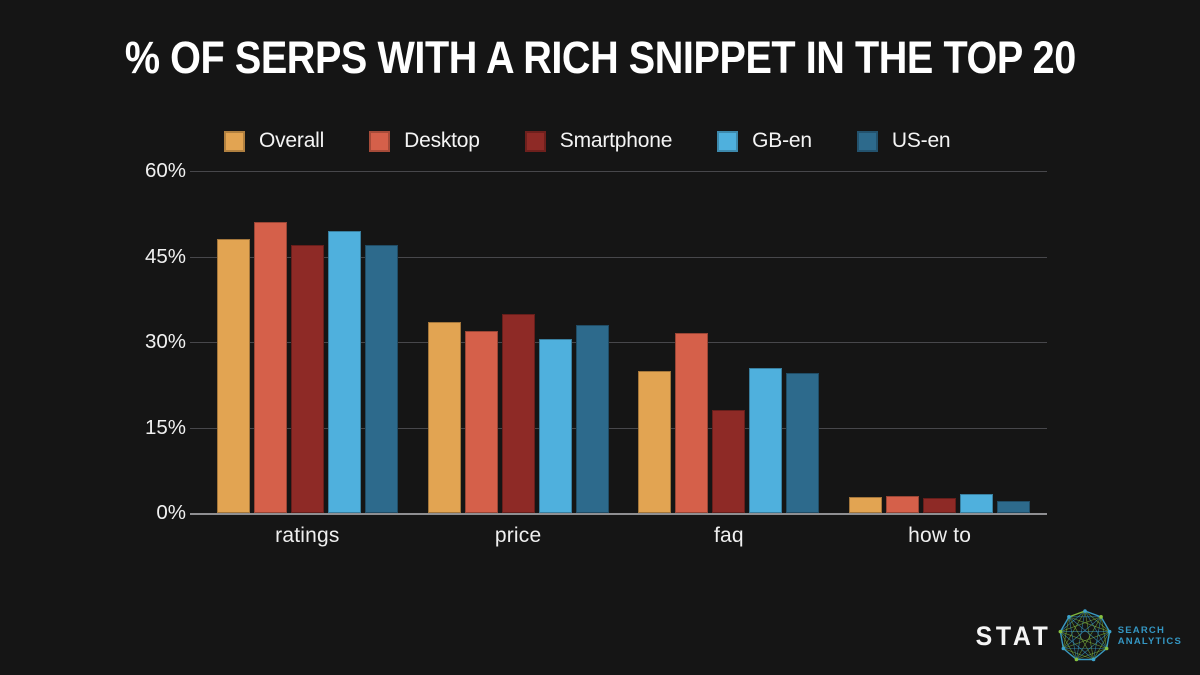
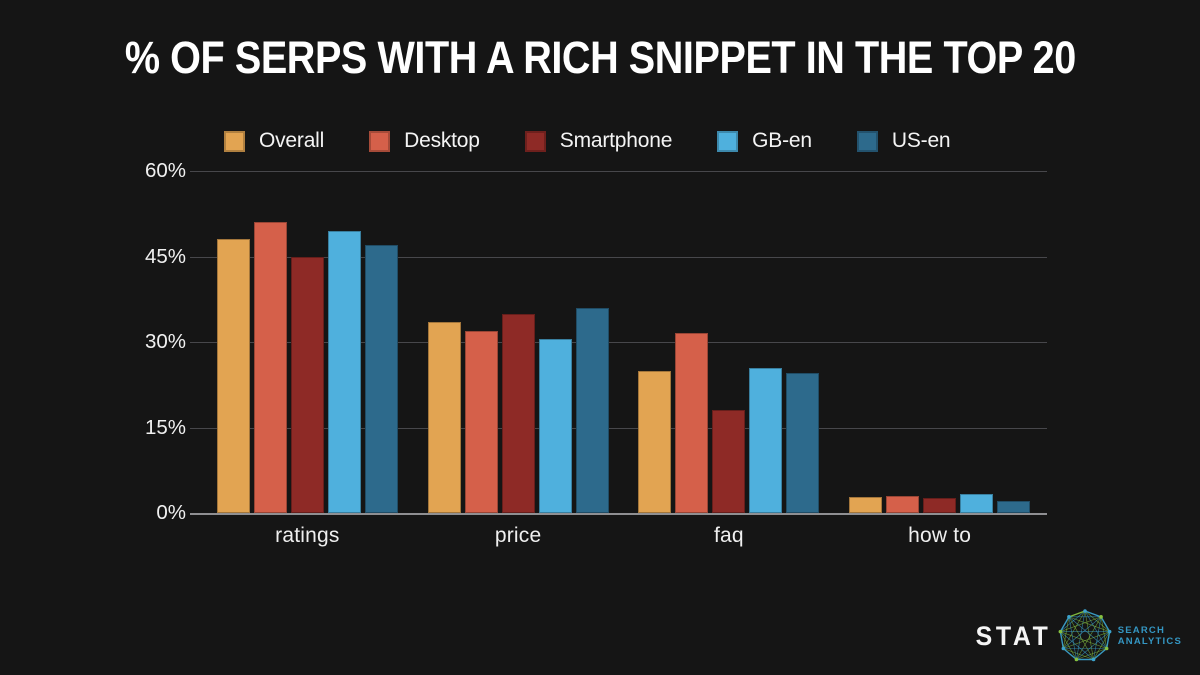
Smartphone/ratings: 47% -> 45%
US-en/price: 33% -> 36%
